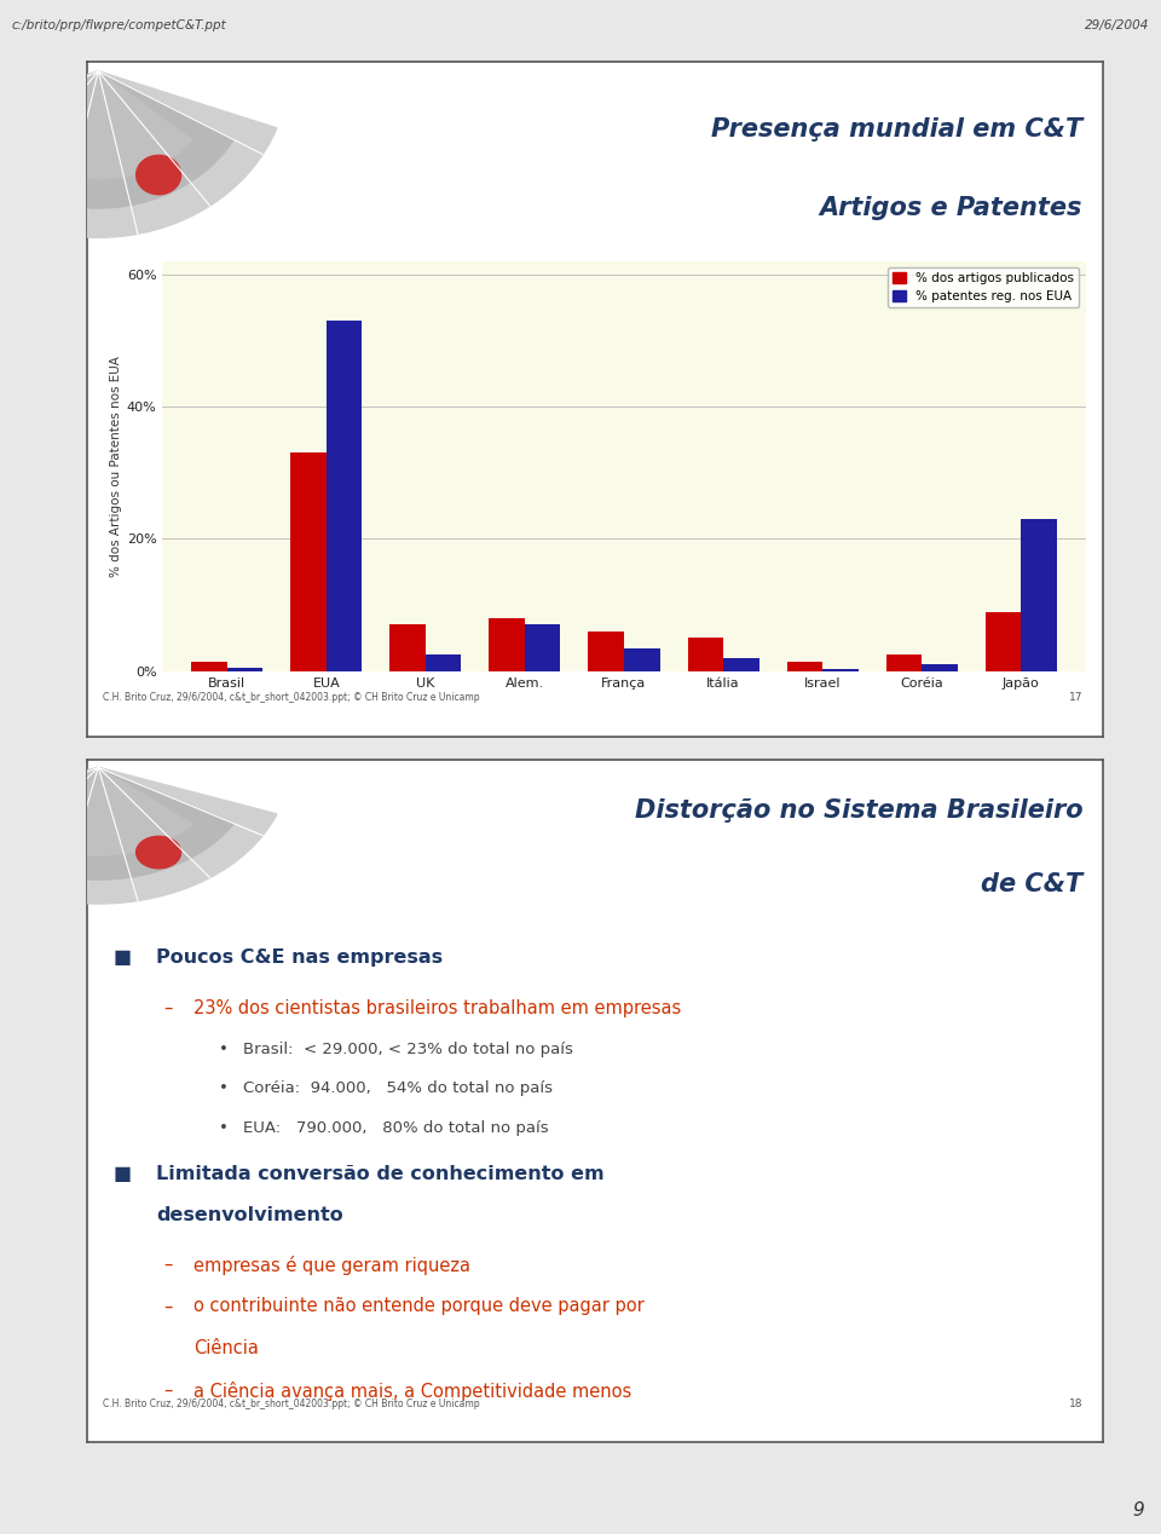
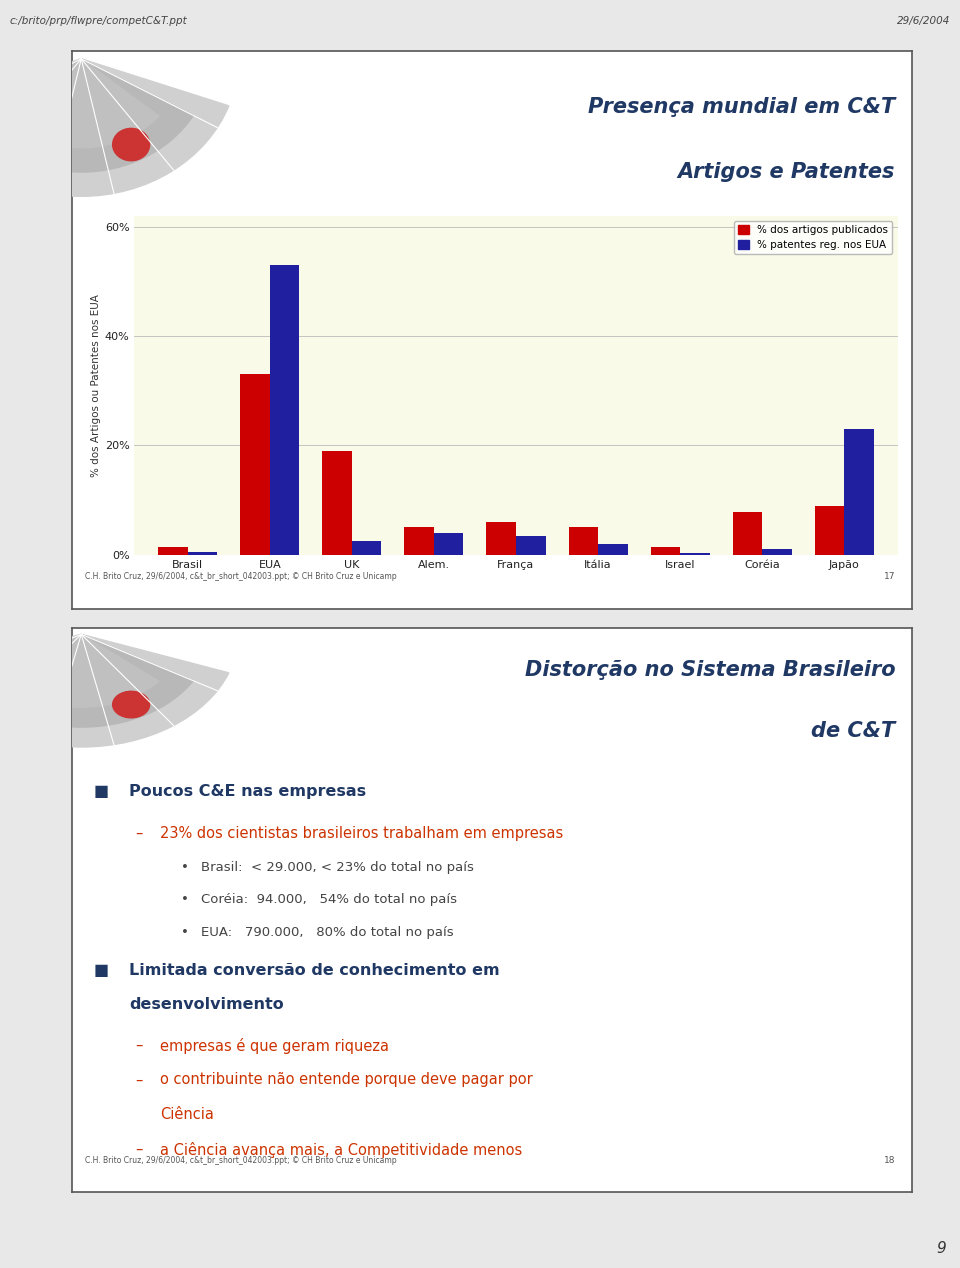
% dos artigos publicados/UK: 7.0% -> 19.0%
% dos artigos publicados/Alem.: 8.0% -> 5.0%
% patentes reg. nos EUA/Alem.: 7.0% -> 4.0%
% dos artigos publicados/Coréia: 2.5% -> 7.8%
